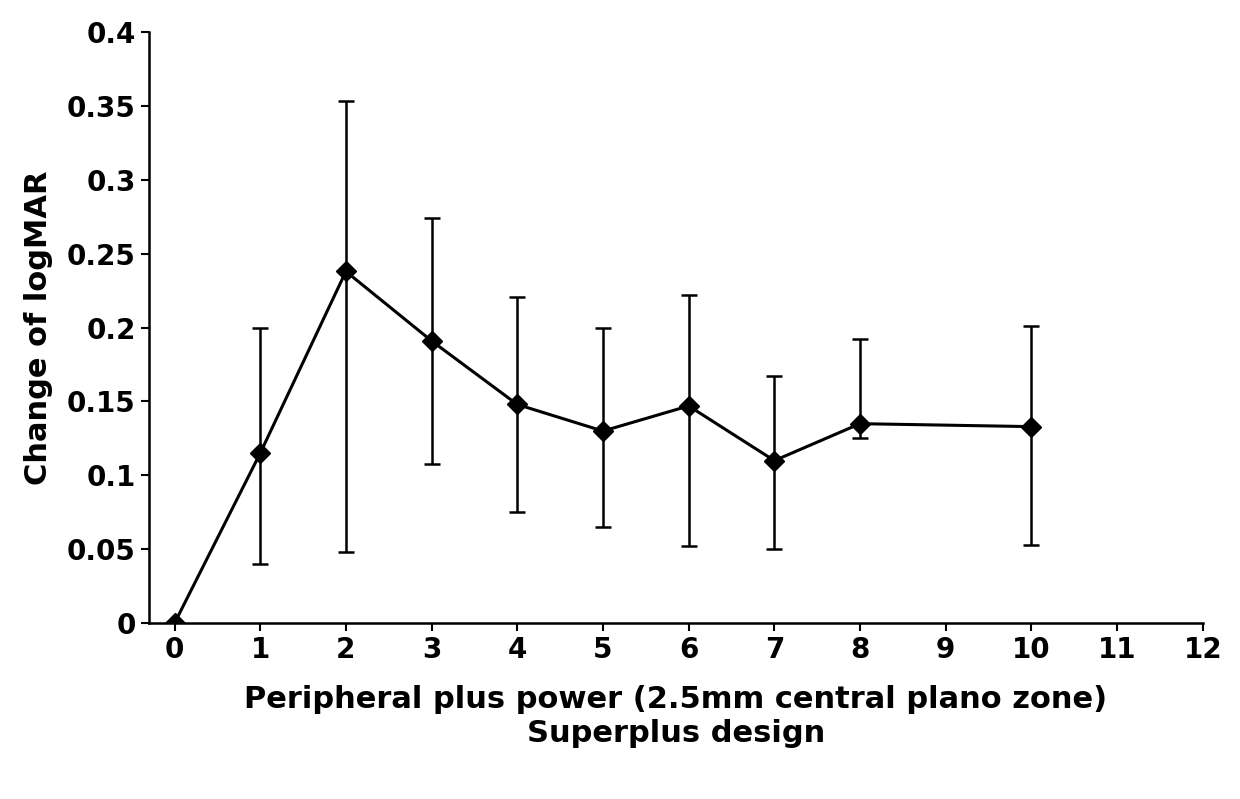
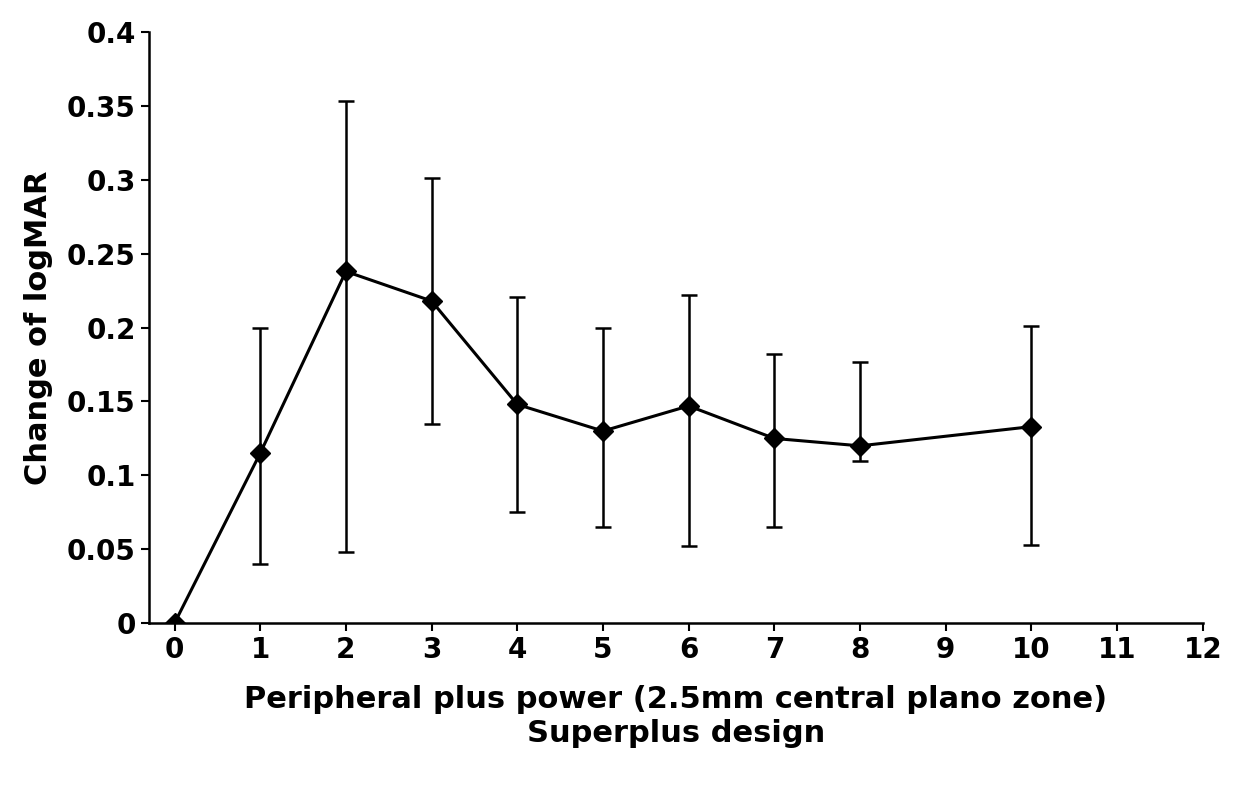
3: 0.191 -> 0.218
7: 0.110 -> 0.125
8: 0.135 -> 0.120
